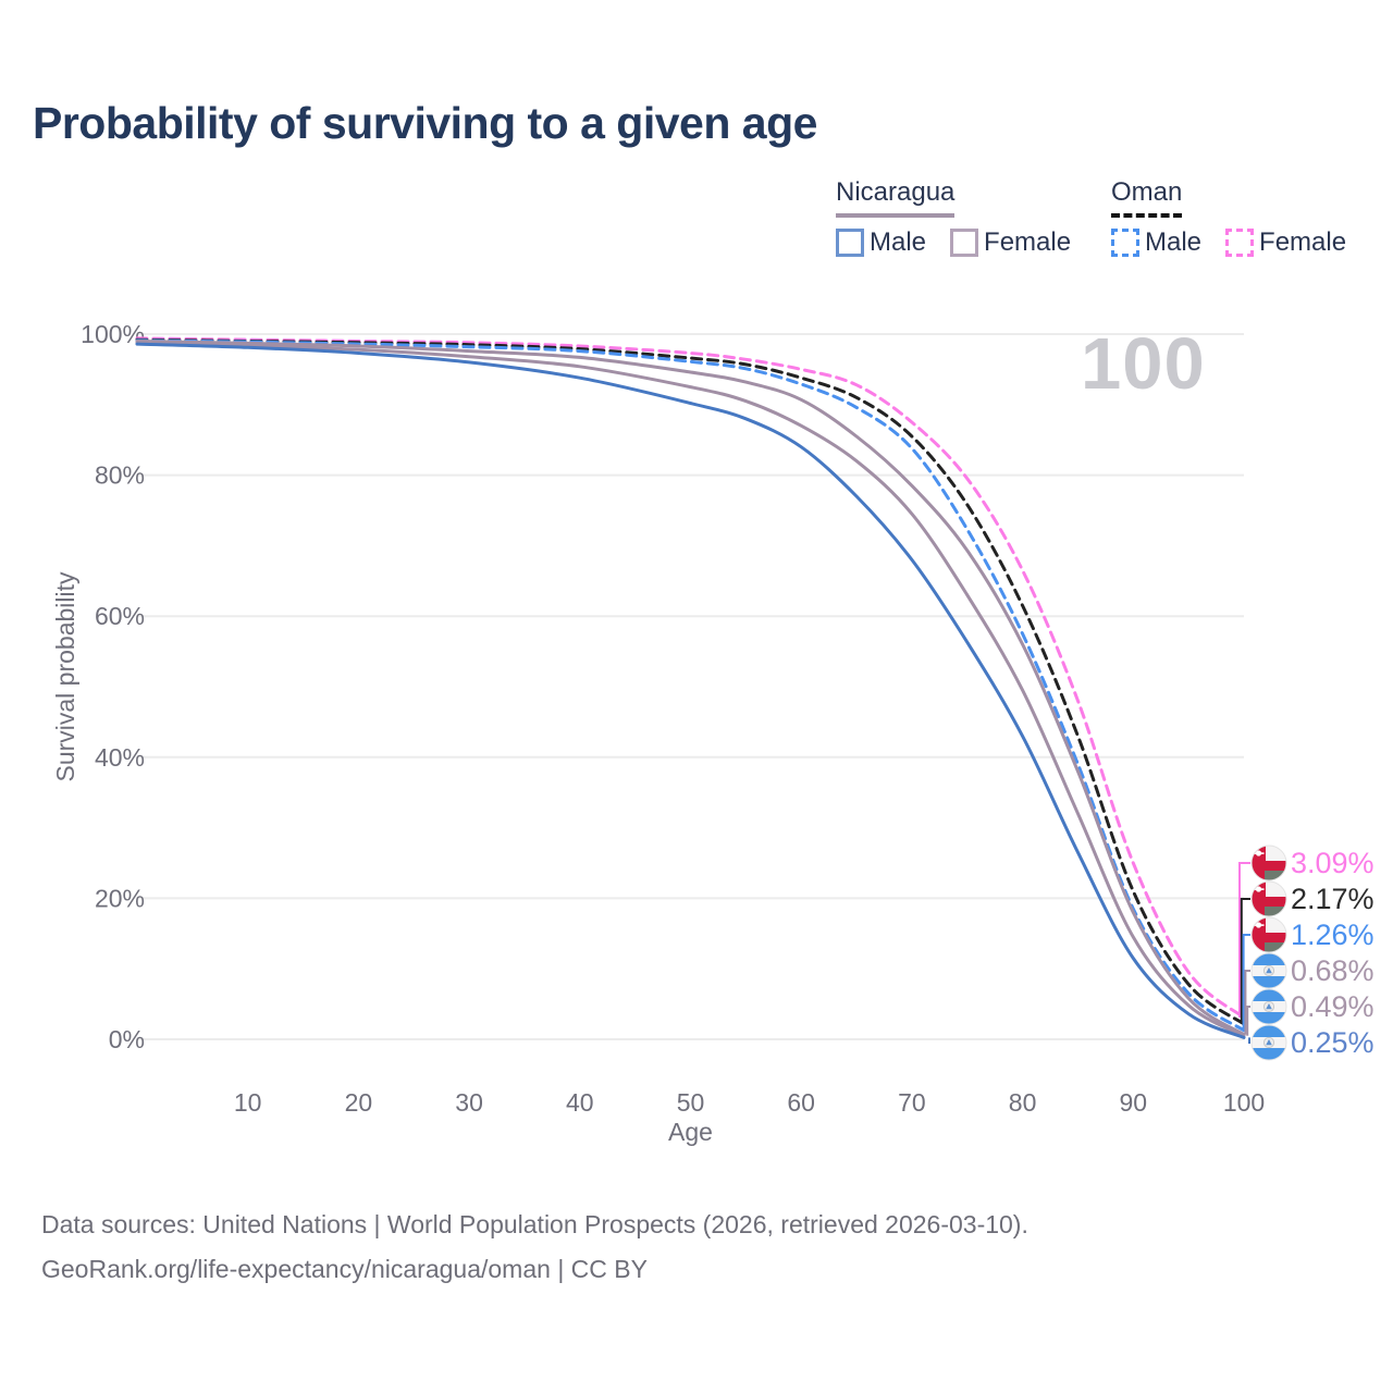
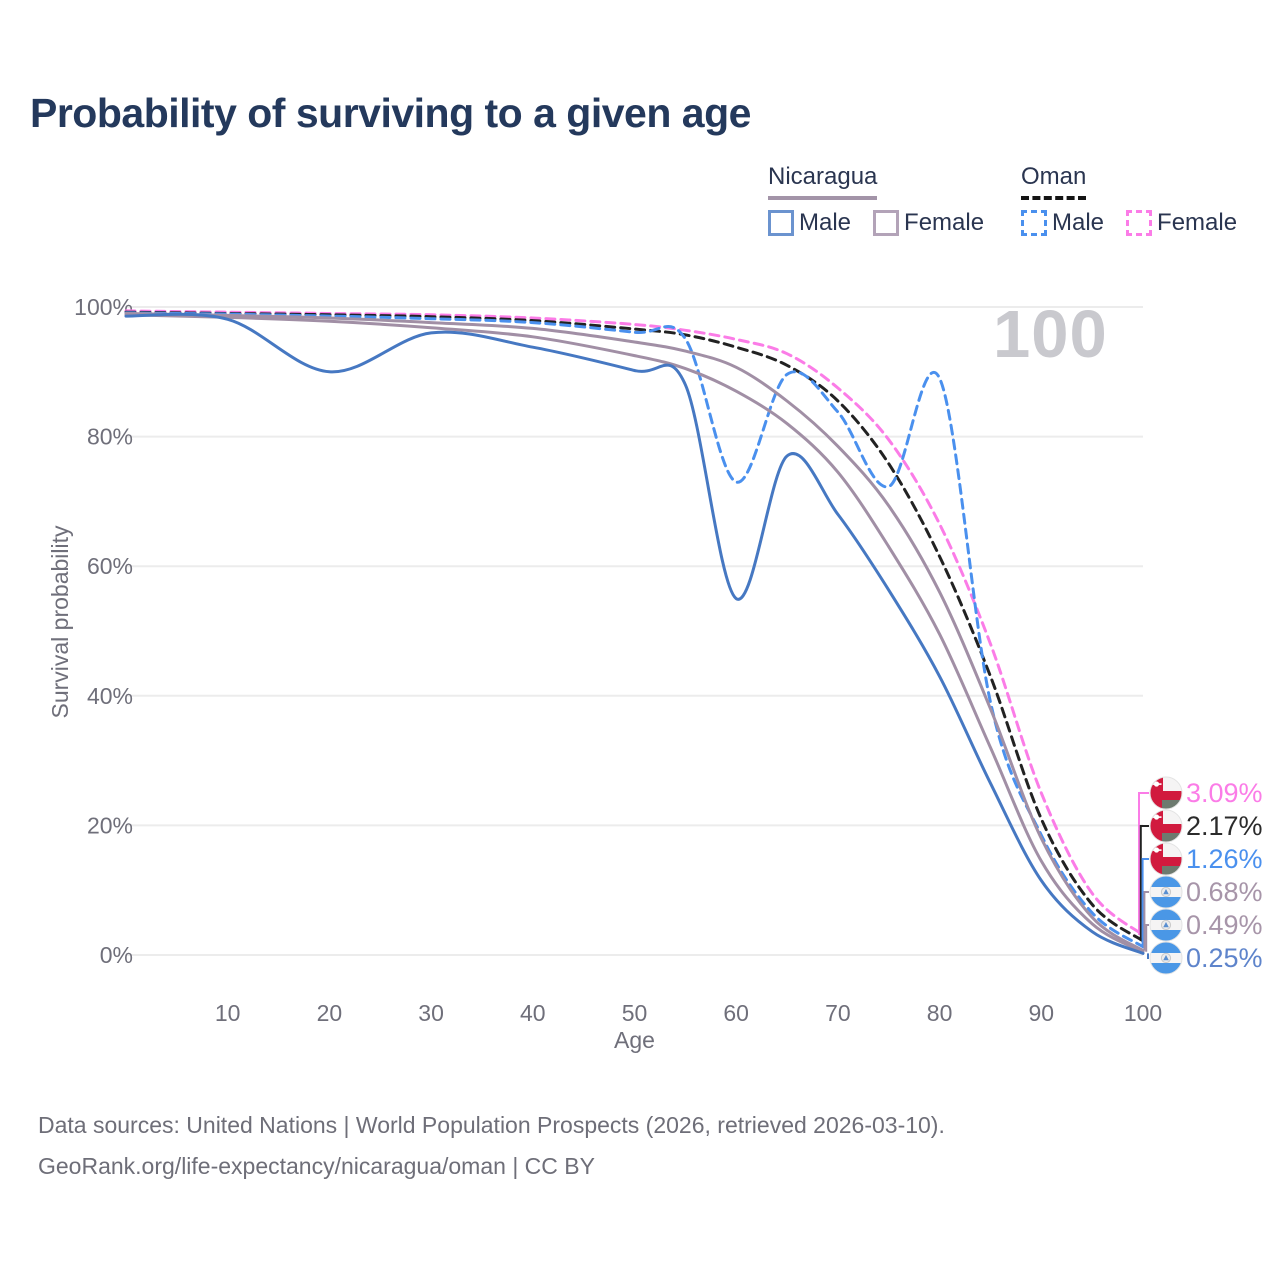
Nicaragua Male/20: 97% -> 90%
Oman Male/60: 93% -> 73%
Nicaragua Male/60: 84% -> 55%
Oman Male/80: 58% -> 89%
